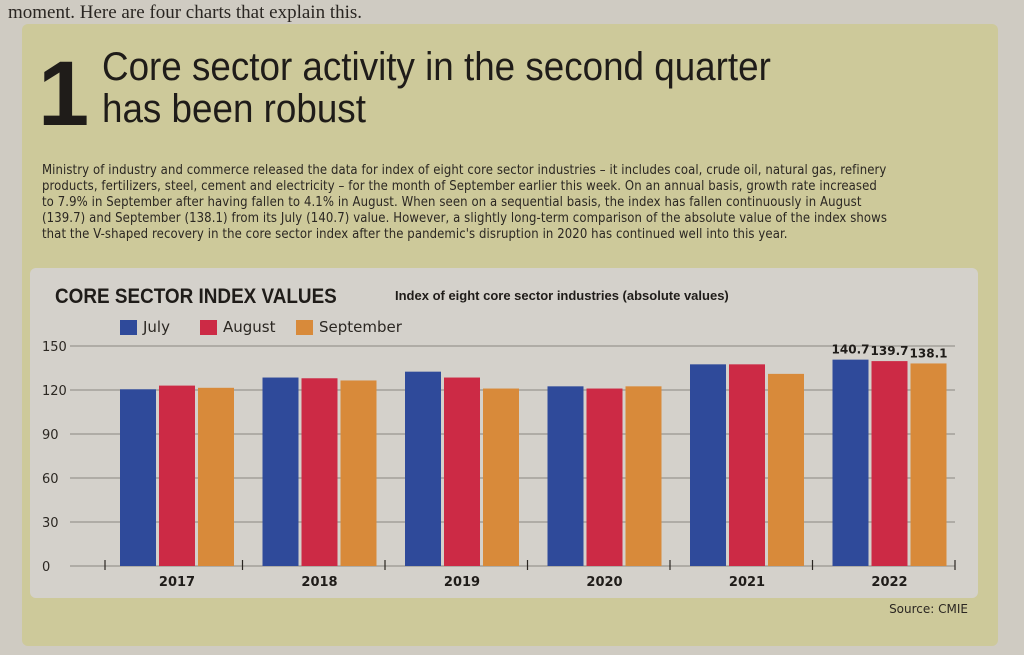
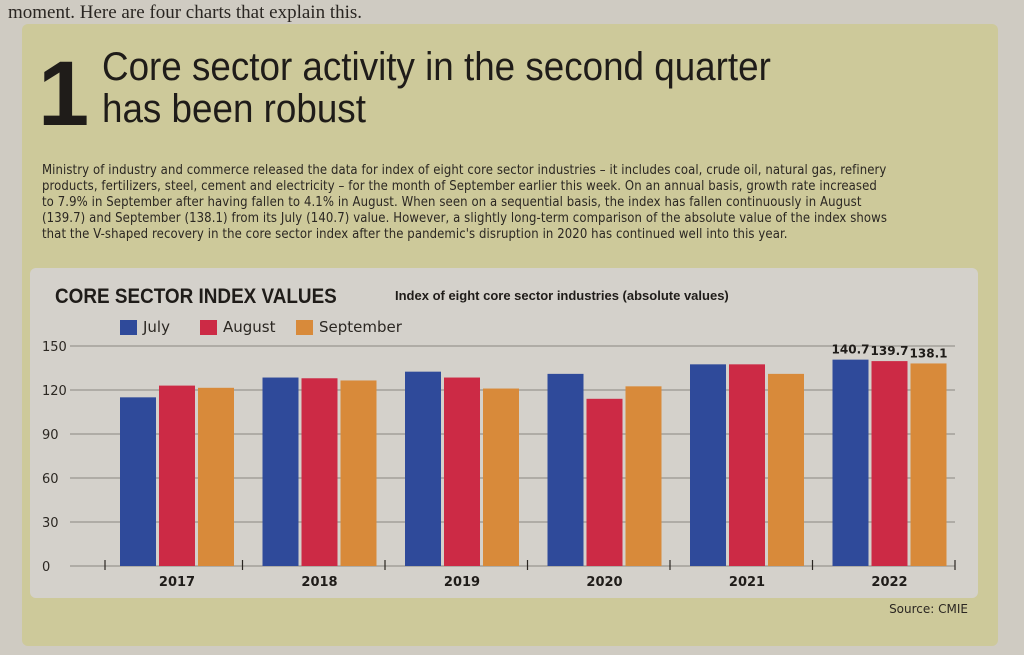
July/2017: 120 -> 115
July/2020: 122 -> 131
August/2020: 121 -> 114
